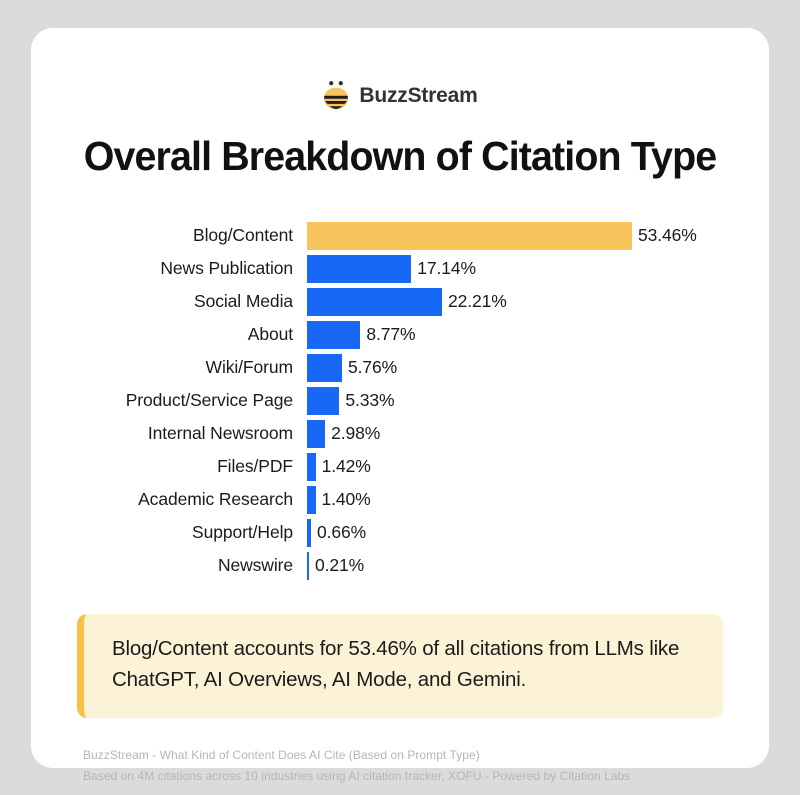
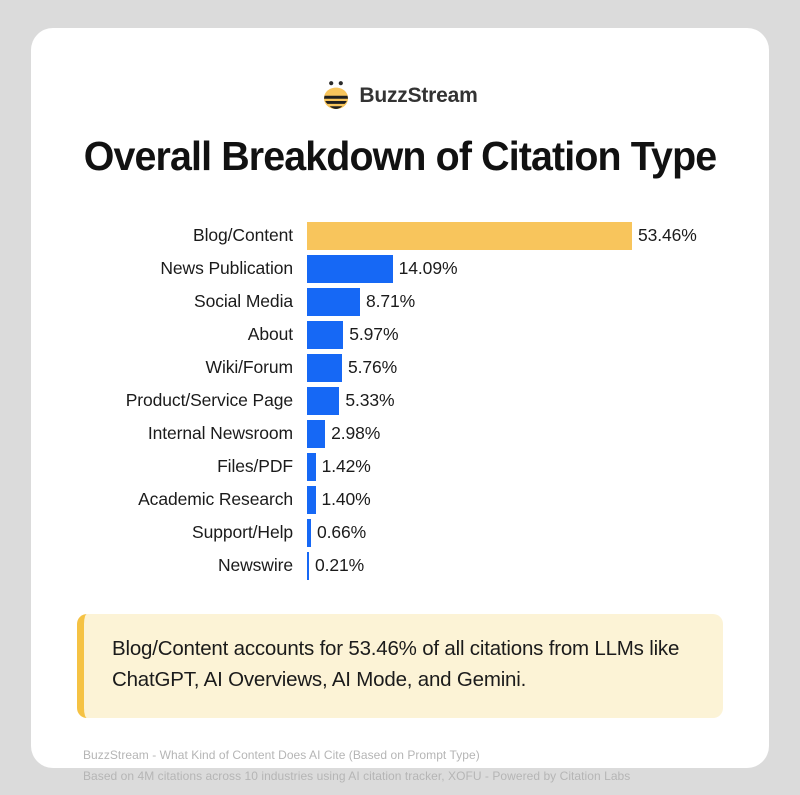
News Publication: 17.14% -> 14.09%
Social Media: 22.21% -> 8.71%
About: 8.77% -> 5.97%
